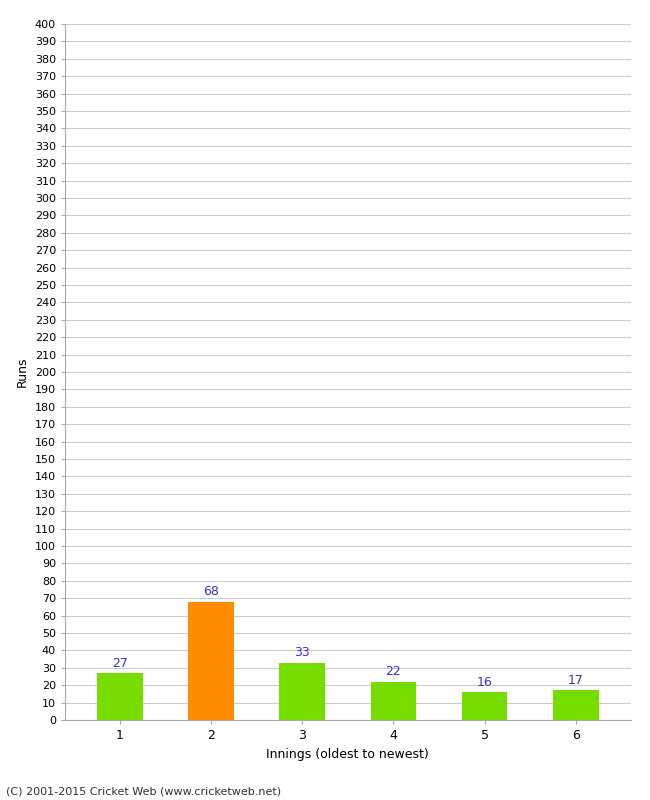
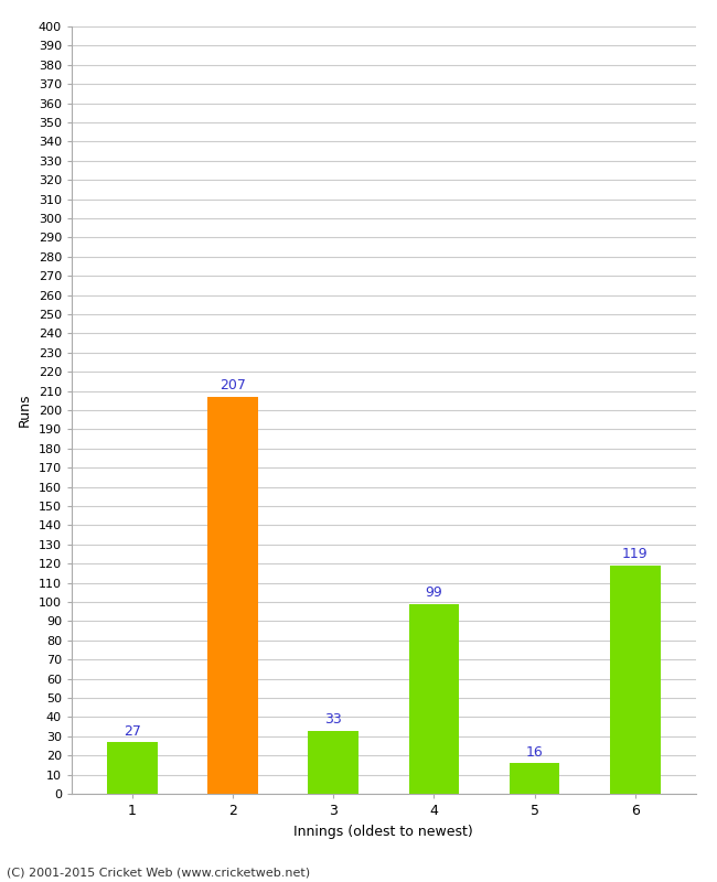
2: 68 -> 207
4: 22 -> 99
6: 17 -> 119
